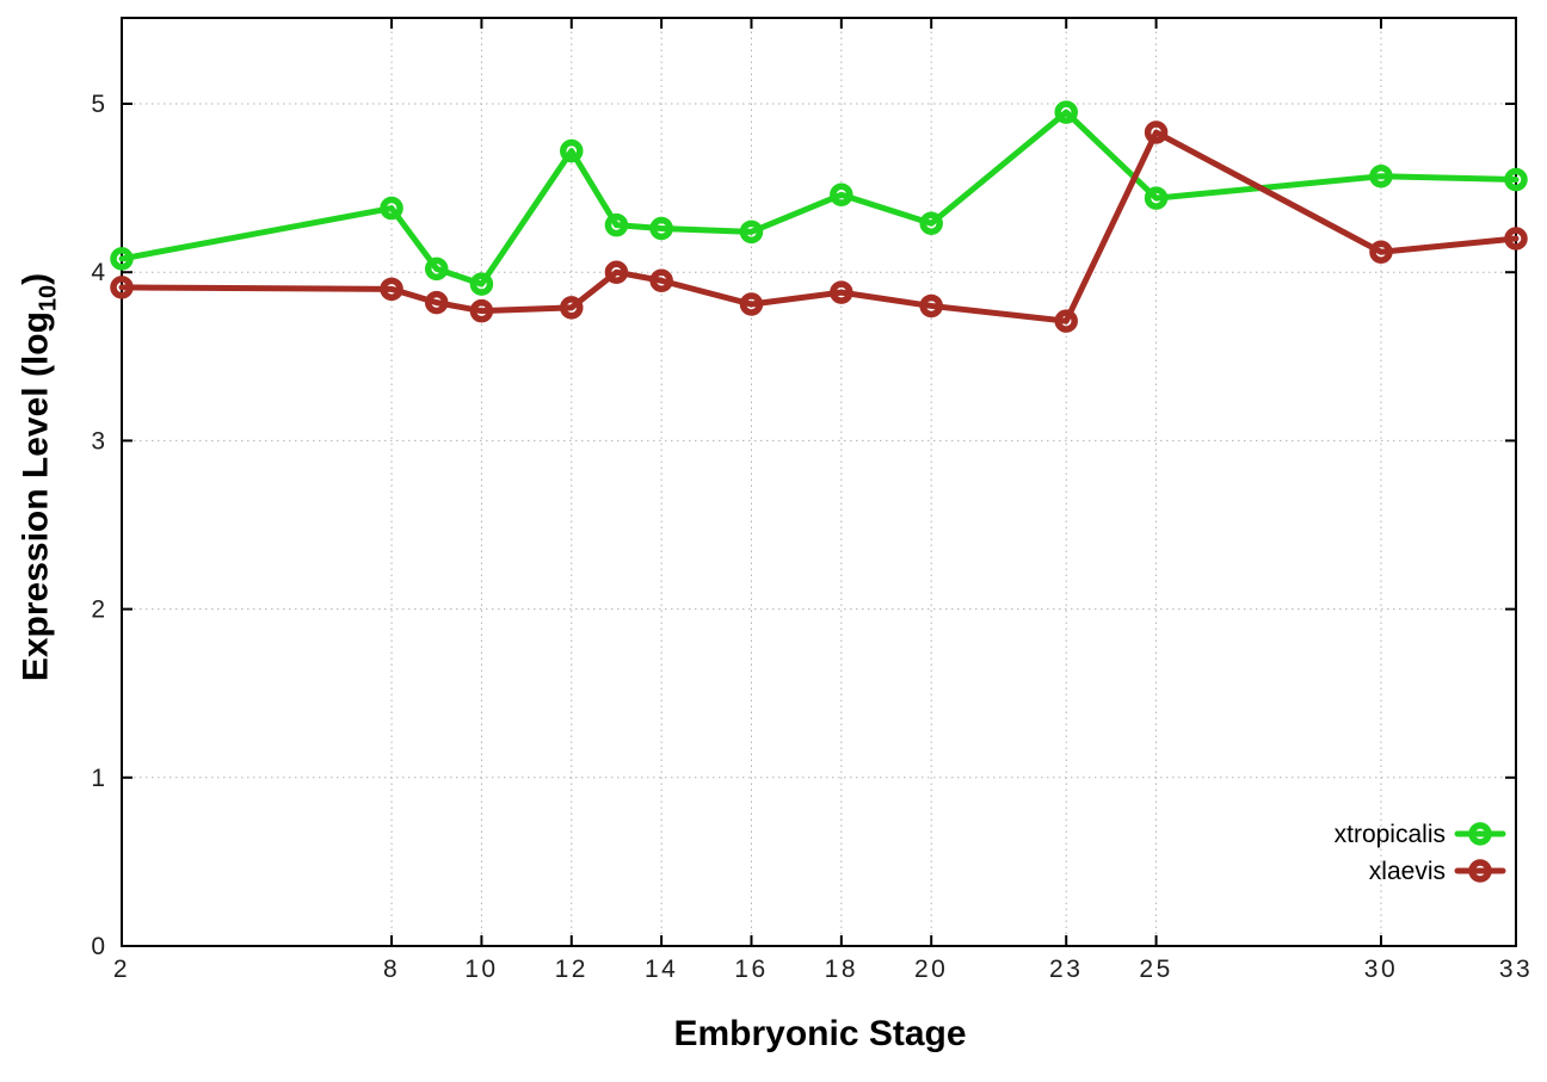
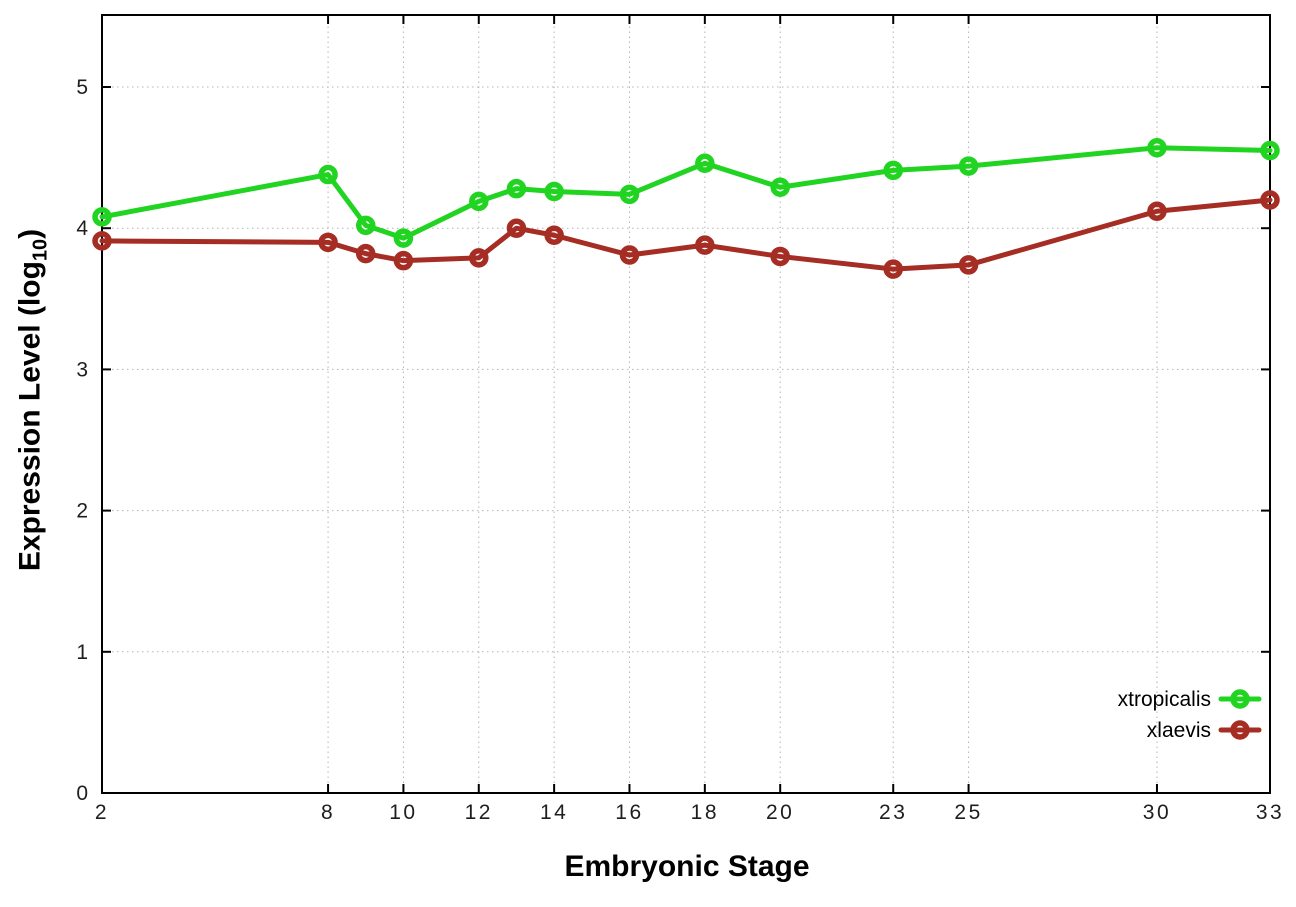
xtropicalis/12: 4.72 -> 4.19
xtropicalis/23: 4.95 -> 4.41
xlaevis/25: 4.83 -> 3.74
